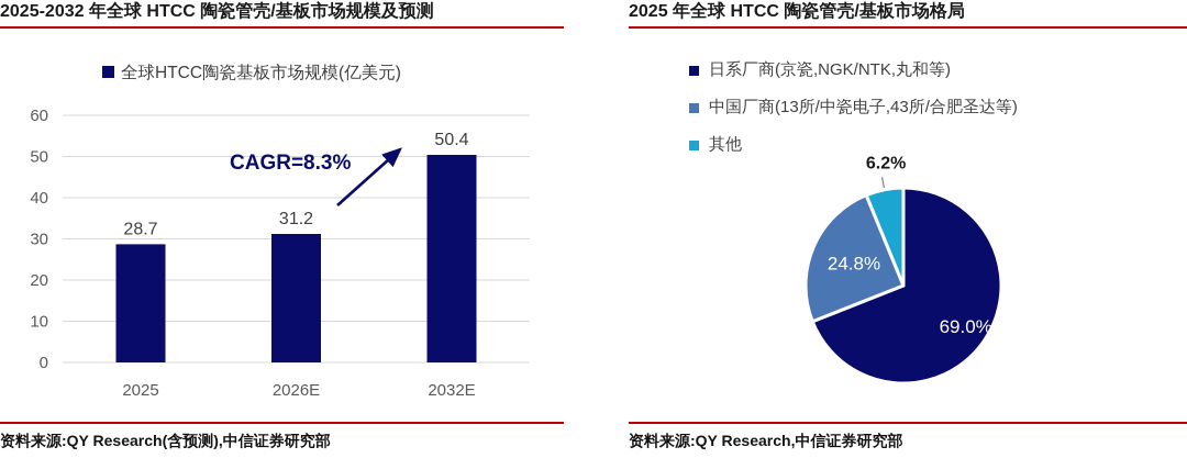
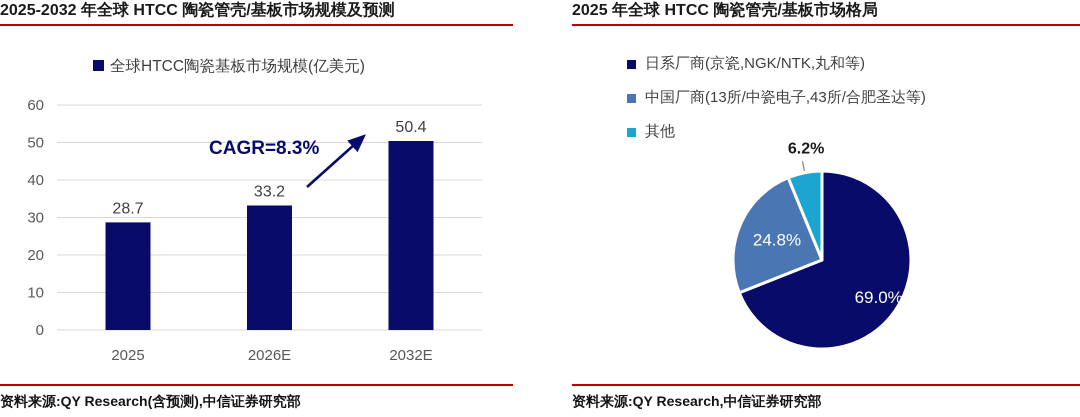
2025-2032 年全球 HTCC 陶瓷管壳/基板市场规模及预测/2026E: 31.2 -> 33.2
